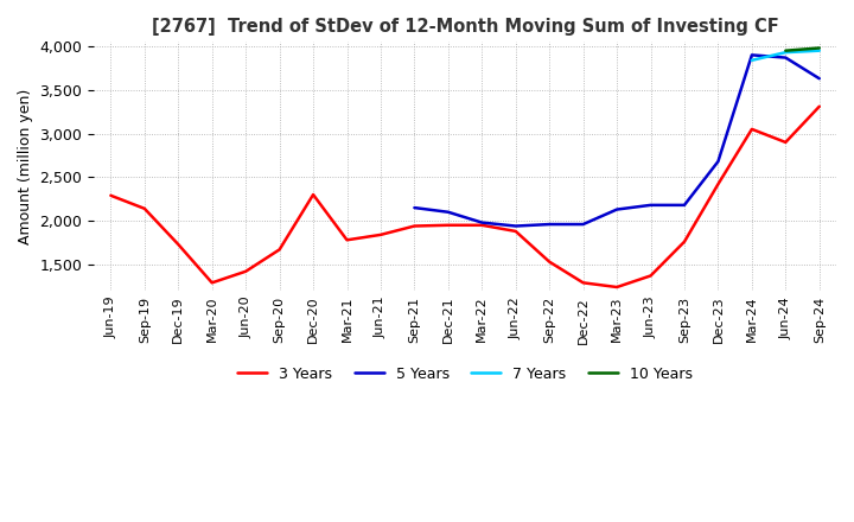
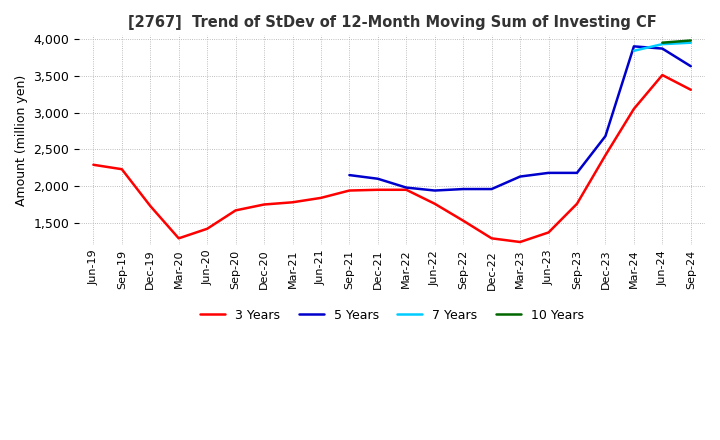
3 Years/Sep-19: 2,140 -> 2,230
3 Years/Dec-20: 2,300 -> 1,750
3 Years/Jun-22: 1,880 -> 1,760
3 Years/Jun-24: 2,900 -> 3,510
